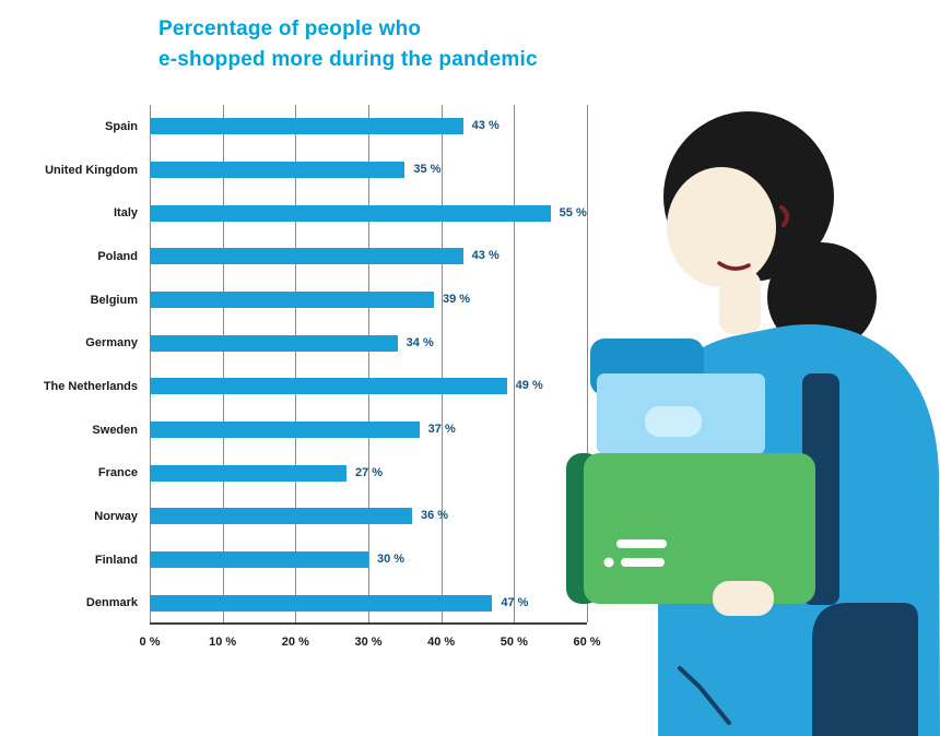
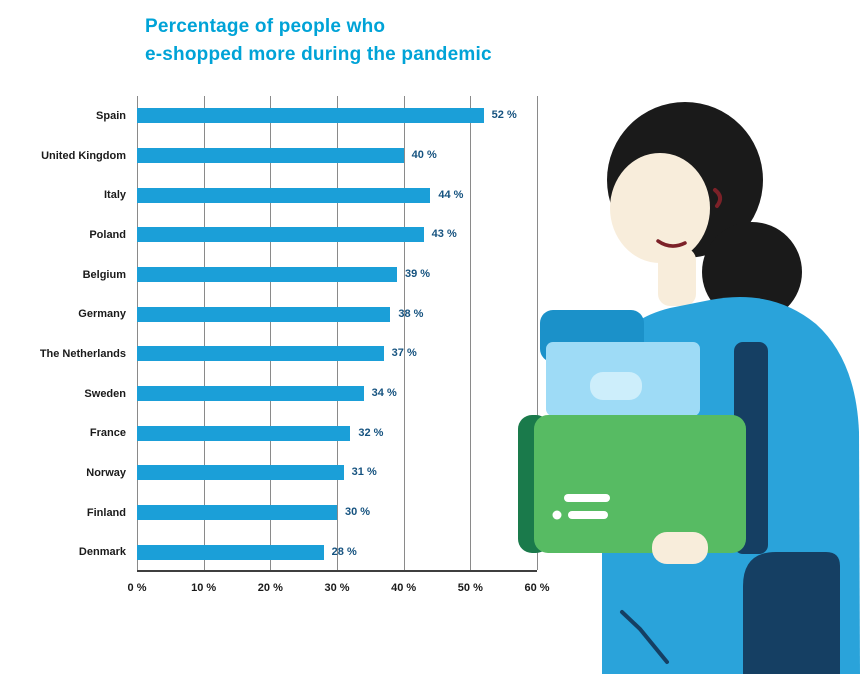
Spain: 43 -> 52
United Kingdom: 35 -> 40
Italy: 55 -> 44
Germany: 34 -> 38
The Netherlands: 49 -> 37
Sweden: 37 -> 34
France: 27 -> 32
Norway: 36 -> 31
Denmark: 47 -> 28
